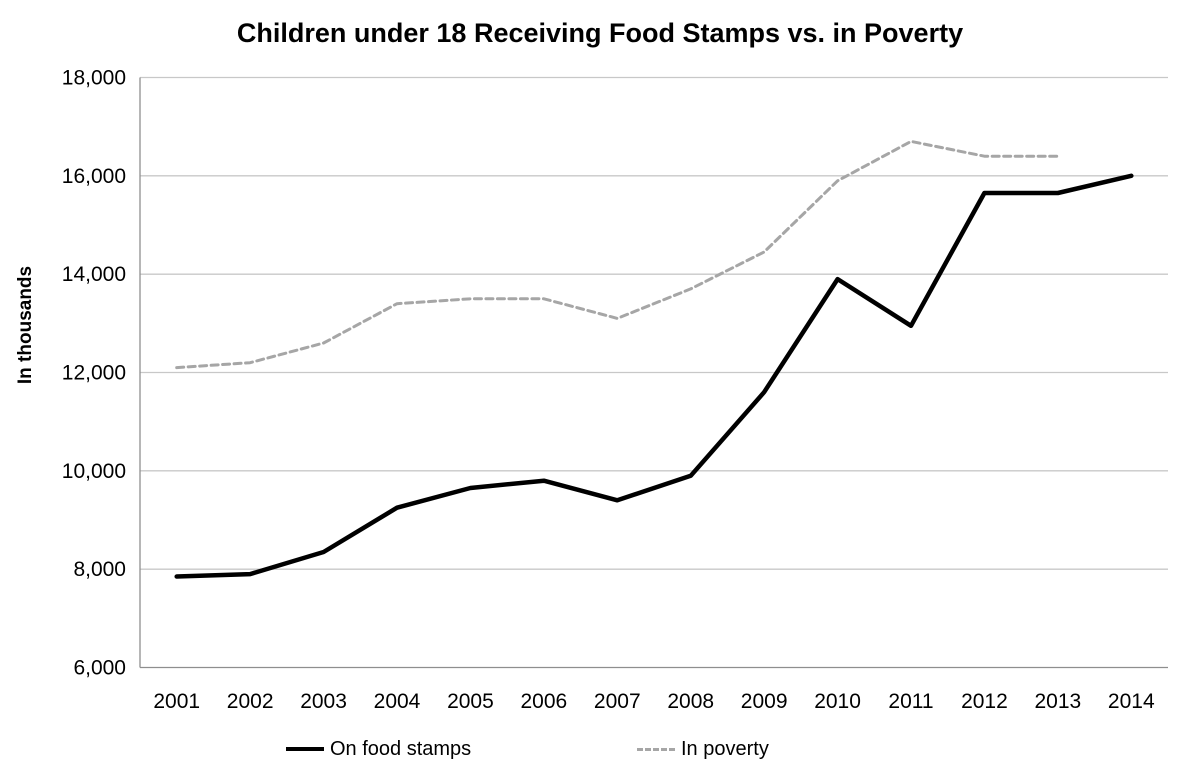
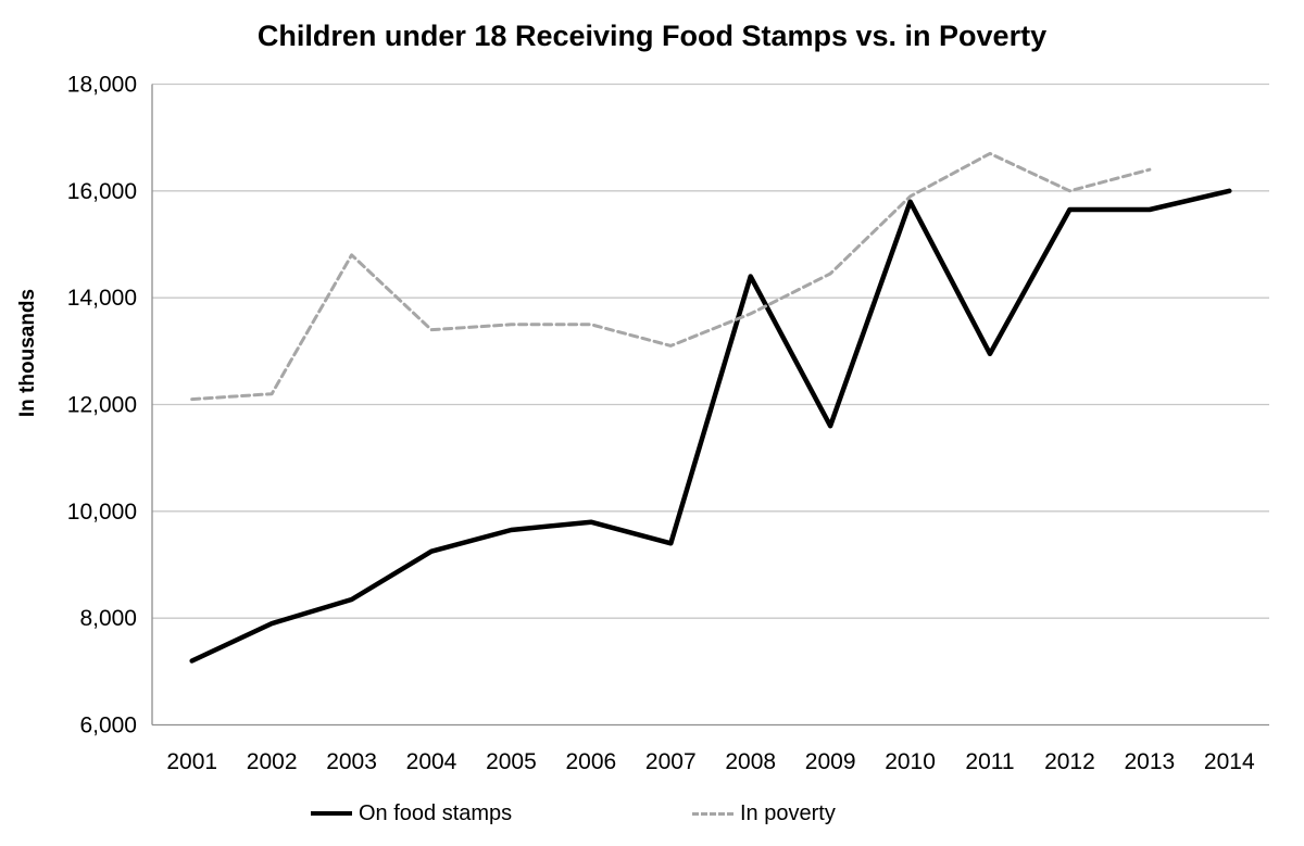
On food stamps/2001: 7800 -> 7200
In poverty/2003: 12600 -> 14800
On food stamps/2008: 9900 -> 14400
On food stamps/2010: 13900 -> 15800
In poverty/2012: 16400 -> 16000
